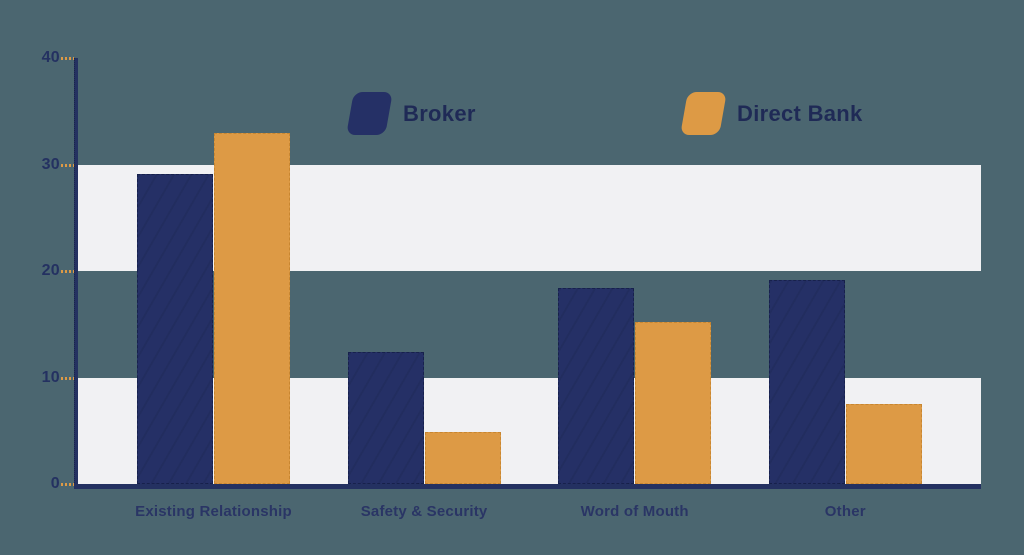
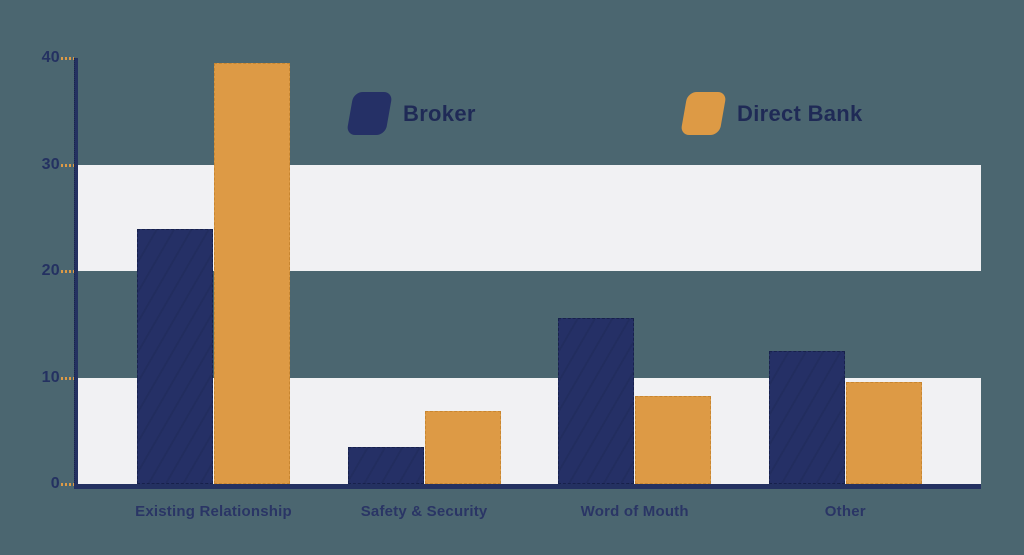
Broker/Existing Relationship: 29.1 -> 23.9
Direct Bank/Existing Relationship: 33.0 -> 39.5
Broker/Safety & Security: 12.4 -> 3.5
Direct Bank/Safety & Security: 4.9 -> 6.9
Broker/Word of Mouth: 18.4 -> 15.6
Direct Bank/Word of Mouth: 15.2 -> 8.3
Broker/Other: 19.2 -> 12.5
Direct Bank/Other: 7.5 -> 9.6
